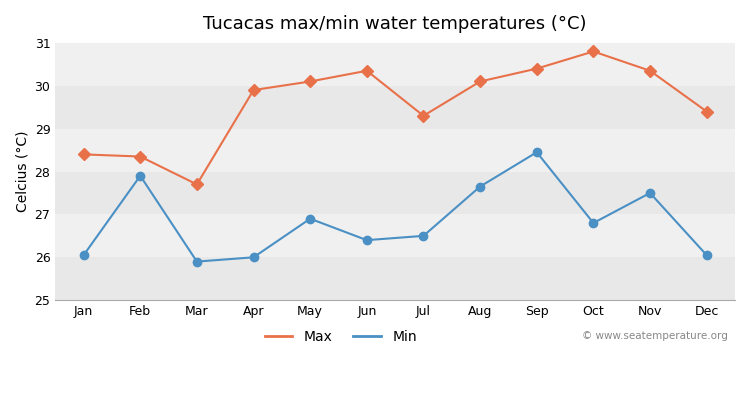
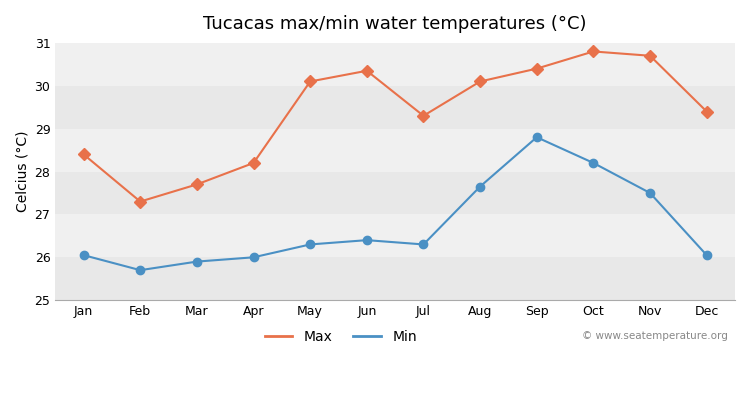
Max/Feb: 28.35 -> 27.30
Min/Feb: 27.90 -> 25.70
Max/Apr: 29.90 -> 28.20
Min/May: 26.90 -> 26.30
Min/Jul: 26.50 -> 26.30
Min/Sep: 28.45 -> 28.80
Min/Oct: 26.80 -> 28.20
Max/Nov: 30.35 -> 30.70
